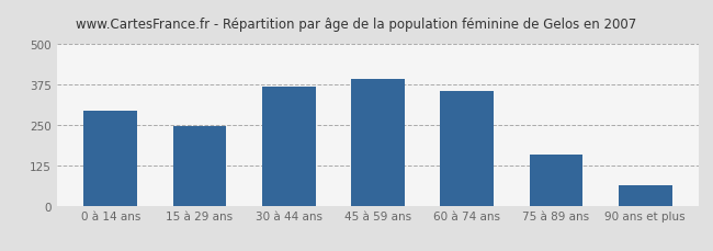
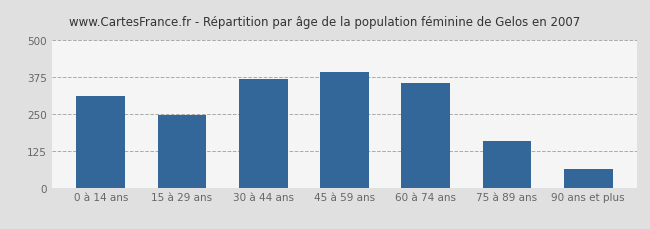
0 à 14 ans: 293 -> 310
